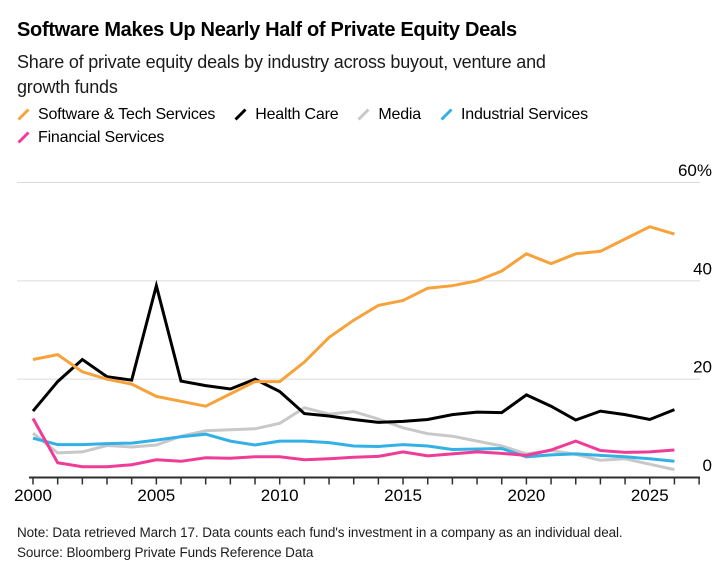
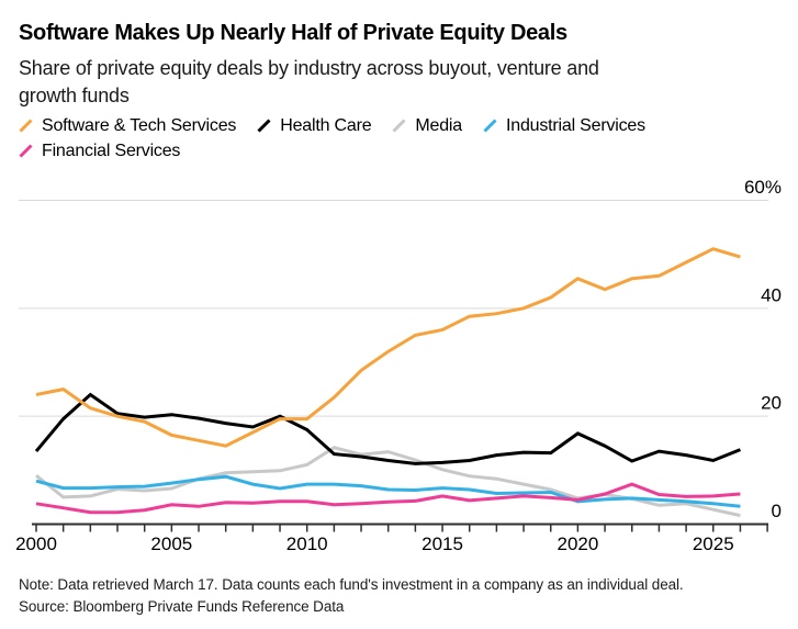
Financial Services/2000: 12% -> 4%
Health Care/2005: 39% -> 20%
